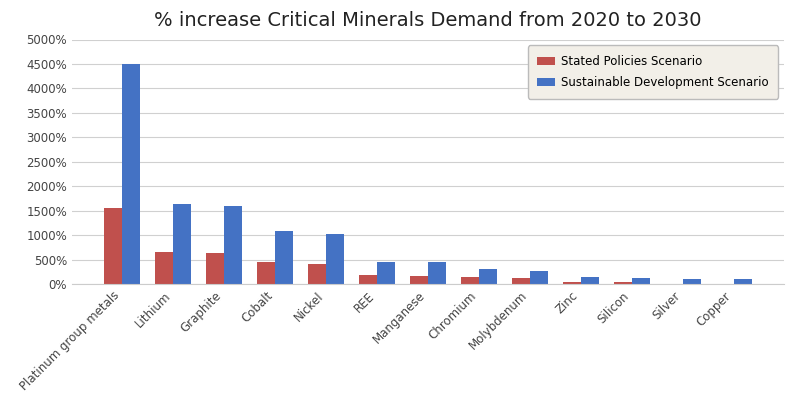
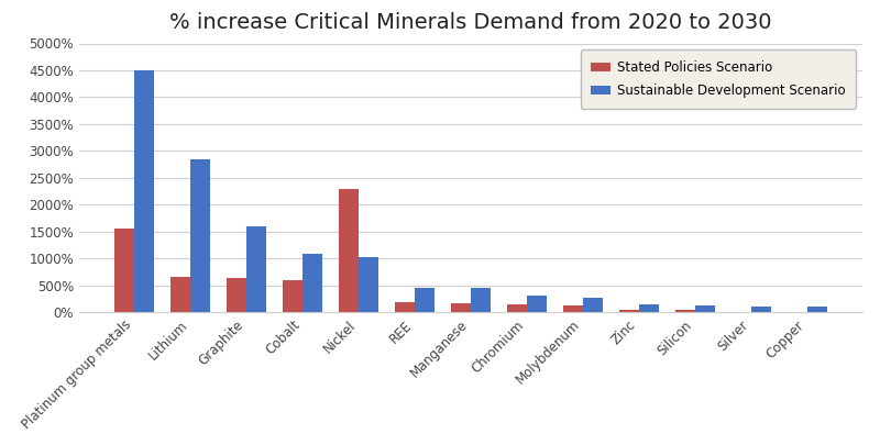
Sustainable Development Scenario/Lithium: 1650% -> 2850%
Stated Policies Scenario/Cobalt: 450% -> 600%
Stated Policies Scenario/Nickel: 420% -> 2300%
